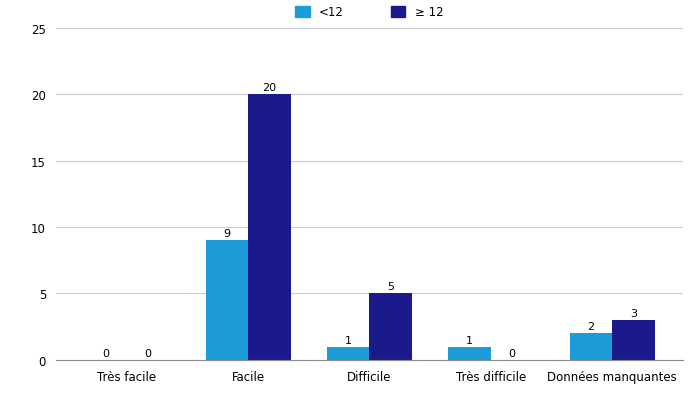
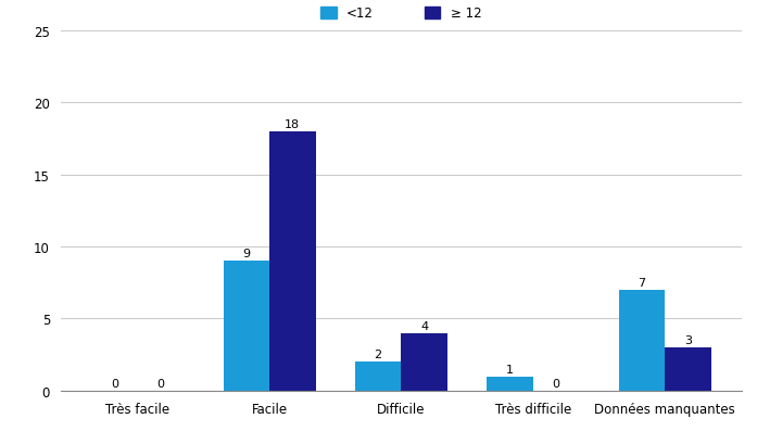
≥ 12/Facile: 20 -> 18
<12/Difficile: 1 -> 2
≥ 12/Difficile: 5 -> 4
<12/Données manquantes: 2 -> 7
